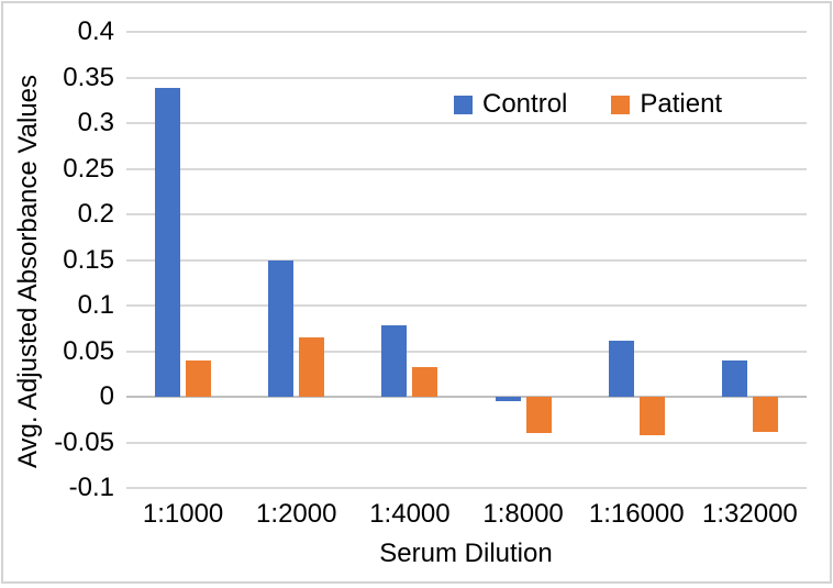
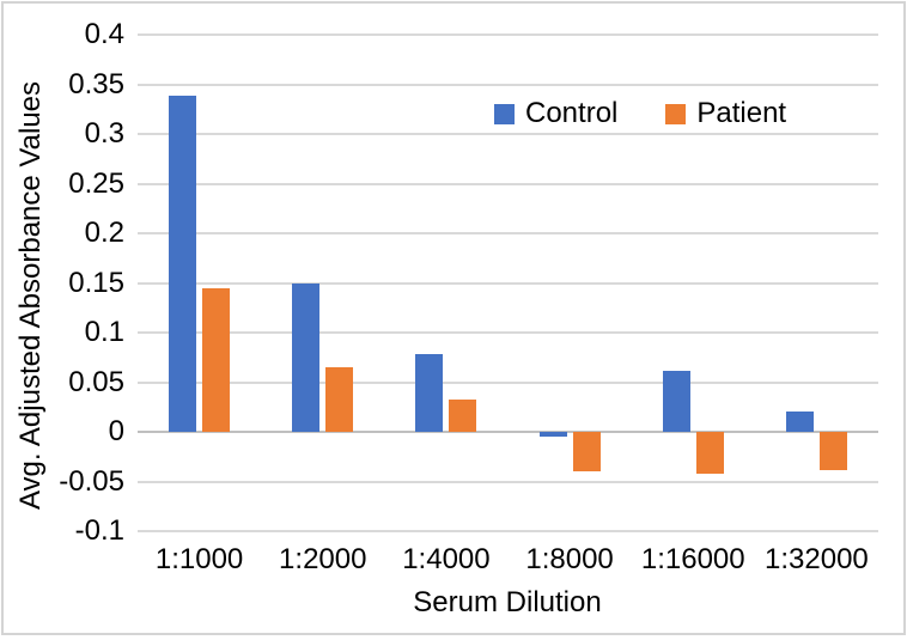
Patient/1:1000: 0.04 -> 0.14
Control/1:32000: 0.04 -> 0.02
